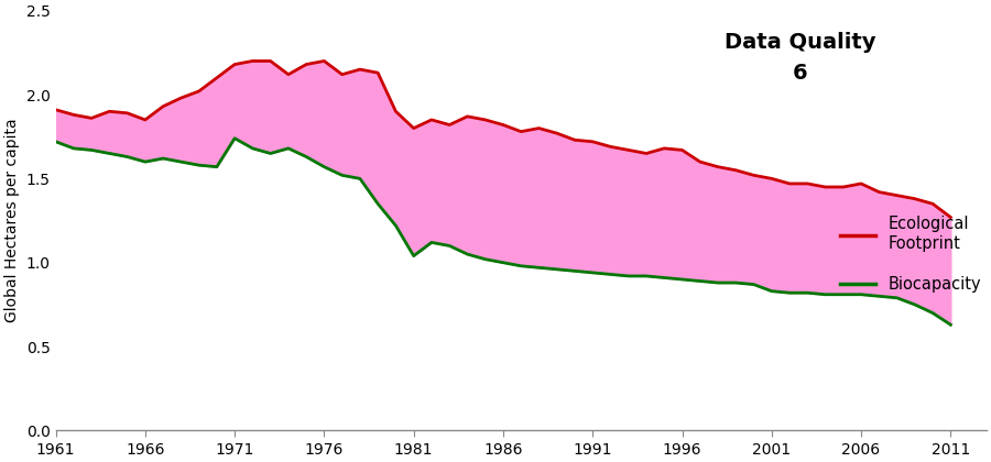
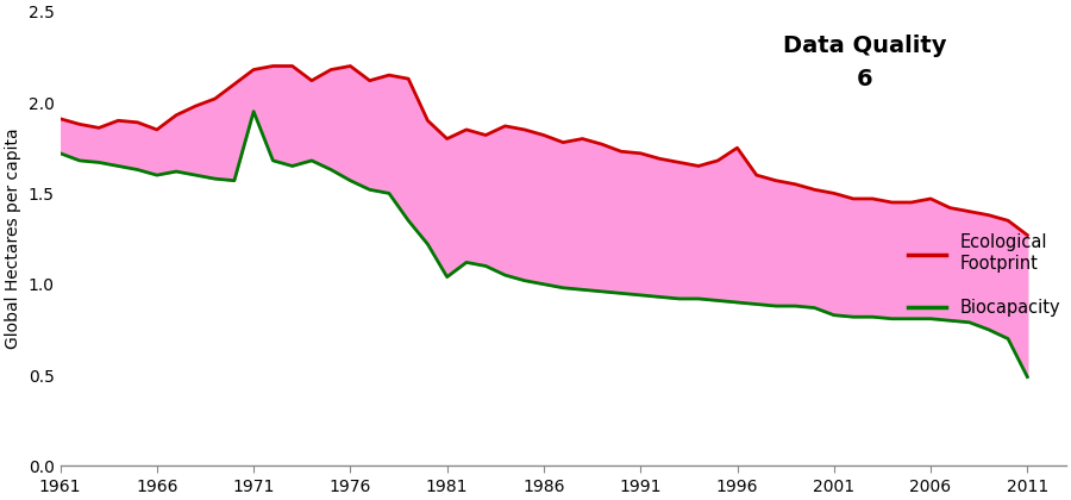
Biocapacity/1971: 1.74 -> 1.95
Ecological Footprint/1996: 1.67 -> 1.75
Biocapacity/2011: 0.63 -> 0.49
